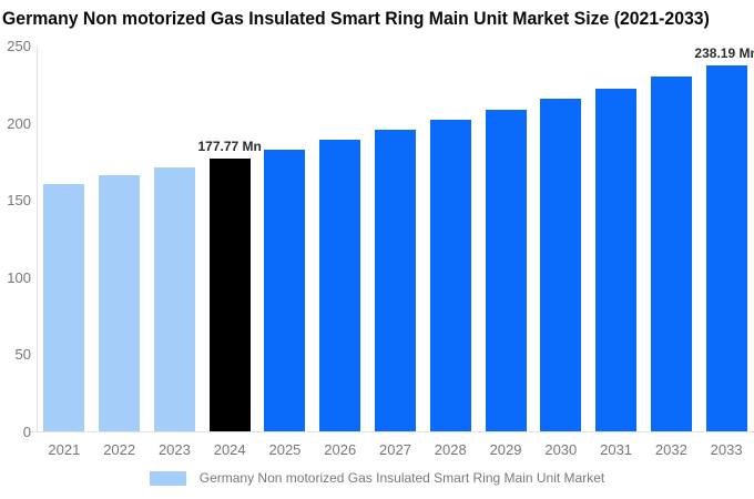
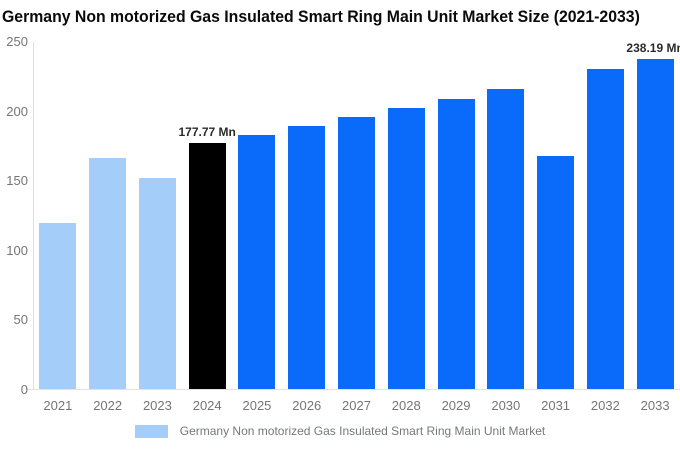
2021: 161 -> 120
2023: 172 -> 152
2031: 223 -> 168
